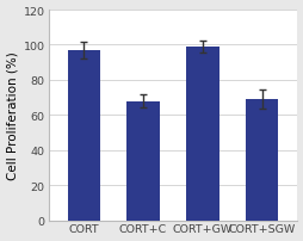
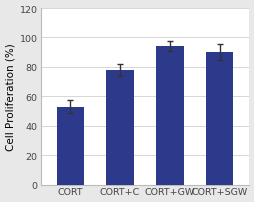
CORT: 97 -> 53
CORT+C: 68 -> 78
CORT+GW: 99 -> 94
CORT+SGW: 69 -> 90
